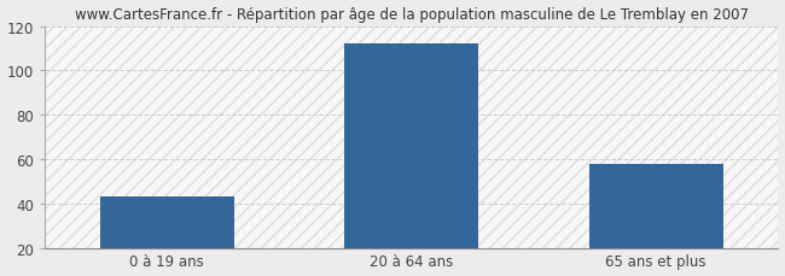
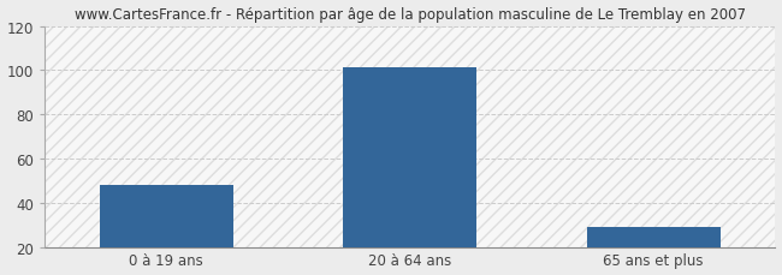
0 à 19 ans: 43 -> 48
20 à 64 ans: 112 -> 101
65 ans et plus: 58 -> 29
